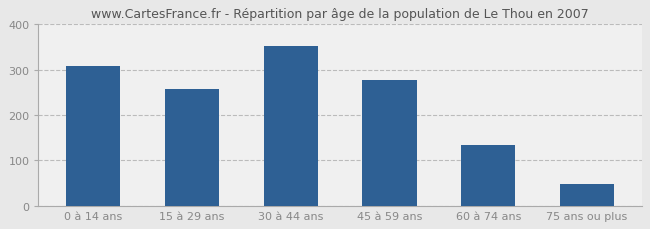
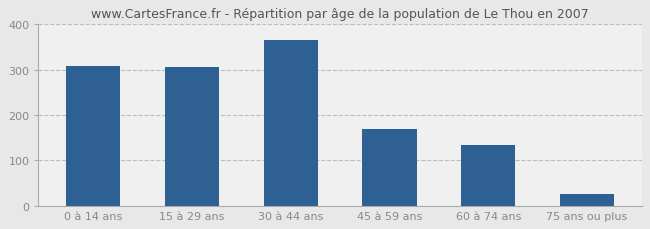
15 à 29 ans: 258 -> 305
30 à 44 ans: 352 -> 365
45 à 59 ans: 278 -> 170
75 ans ou plus: 49 -> 25
